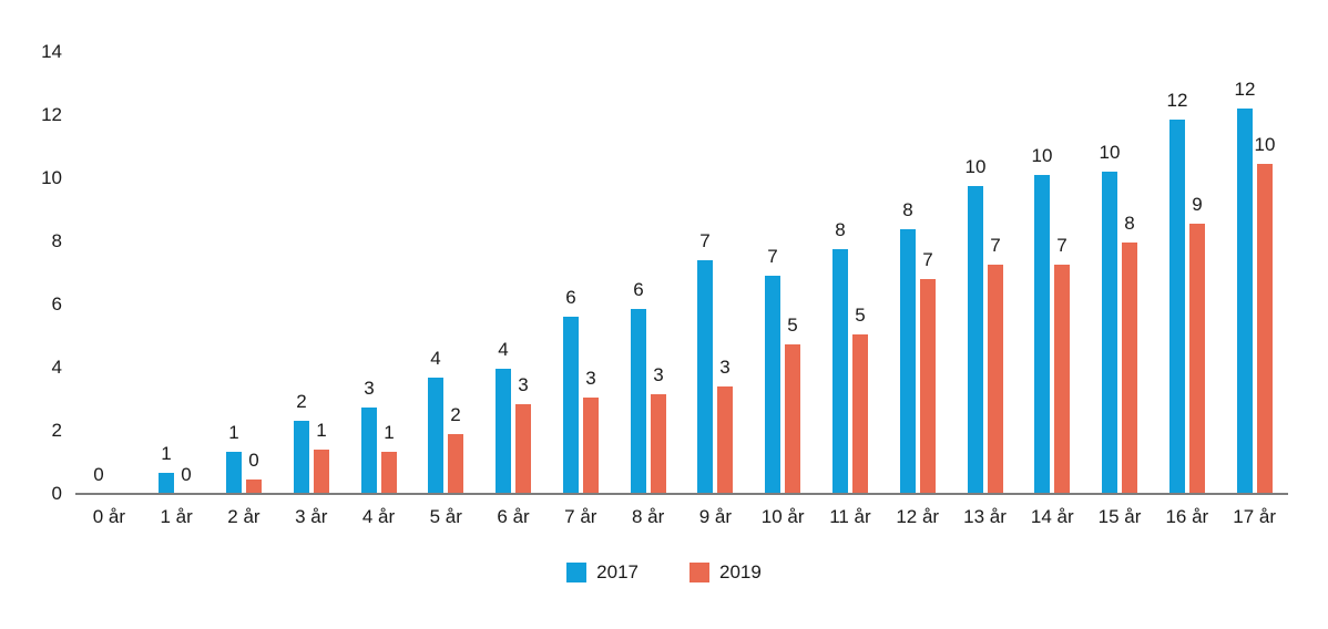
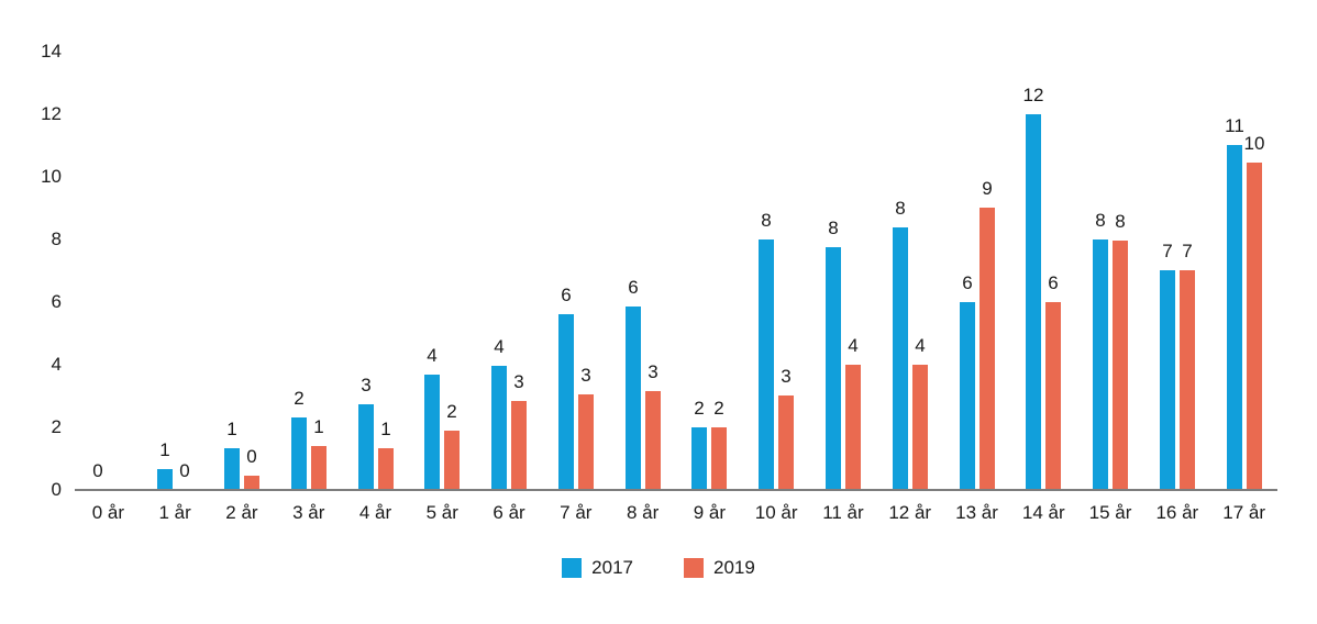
2017/9 år: 7 -> 2
2019/9 år: 3 -> 2
2017/10 år: 7 -> 8
2019/10 år: 5 -> 3
2019/11 år: 5 -> 4
2019/12 år: 7 -> 4
2017/13 år: 10 -> 6
2019/13 år: 7 -> 9
2017/14 år: 10 -> 12
2019/14 år: 7 -> 6
2017/15 år: 10 -> 8
2017/16 år: 12 -> 7
2019/16 år: 9 -> 7
2017/17 år: 12 -> 11
